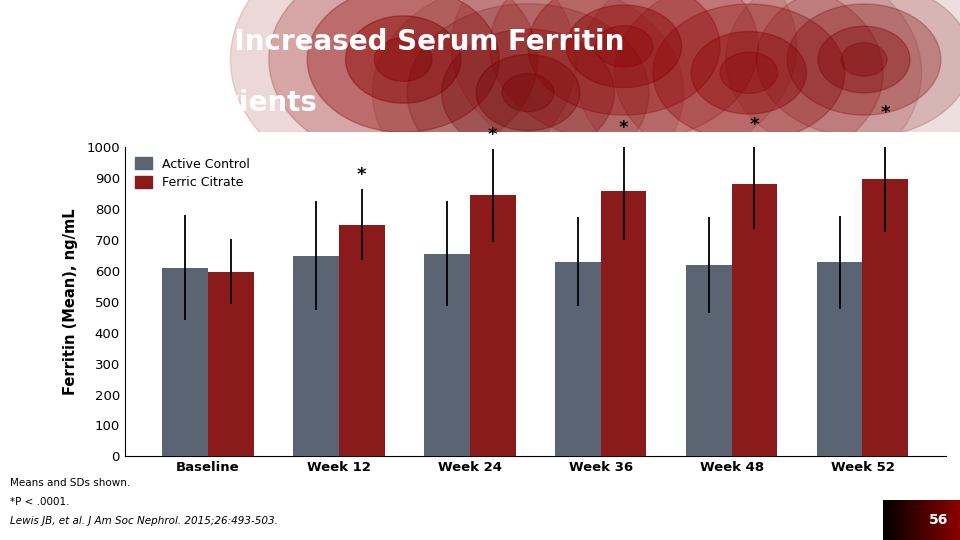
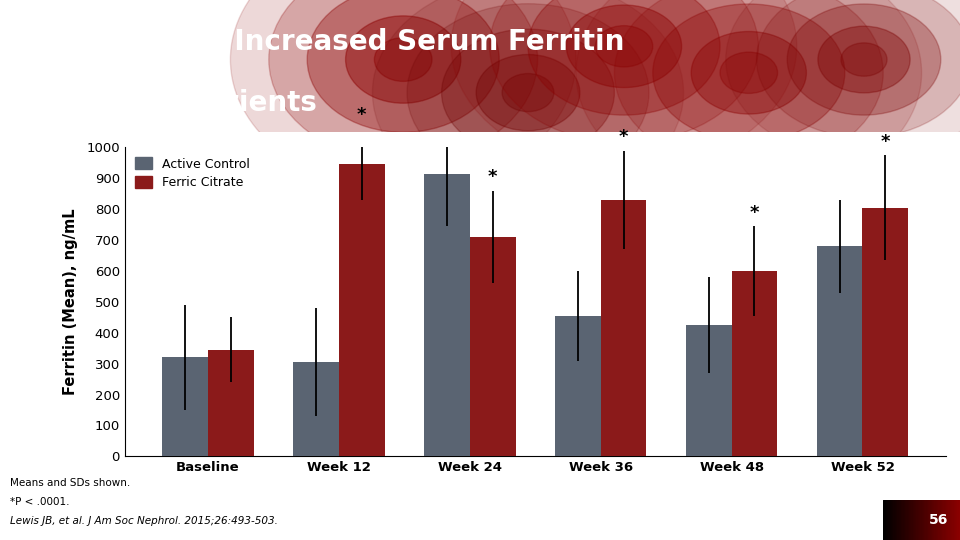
Active Control/Baseline: 610 -> 320
Ferric Citrate/Baseline: 597 -> 345
Active Control/Week 12: 650 -> 305
Ferric Citrate/Week 12: 750 -> 945
Active Control/Week 24: 655 -> 915
Ferric Citrate/Week 24: 845 -> 710
Active Control/Week 36: 630 -> 455
Ferric Citrate/Week 36: 860 -> 830
Active Control/Week 48: 620 -> 425
Ferric Citrate/Week 48: 882 -> 600
Active Control/Week 52: 628 -> 680
Ferric Citrate/Week 52: 897 -> 805
